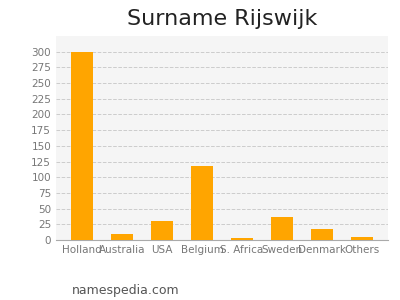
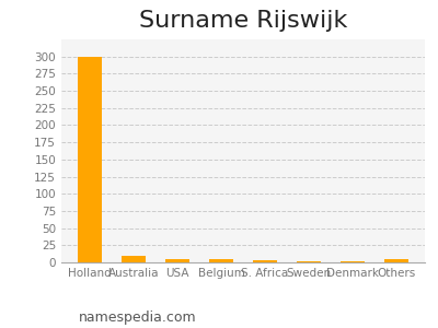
USA: 30 -> 5
Belgium: 118 -> 5
Sweden: 36 -> 2
Denmark: 18 -> 2
